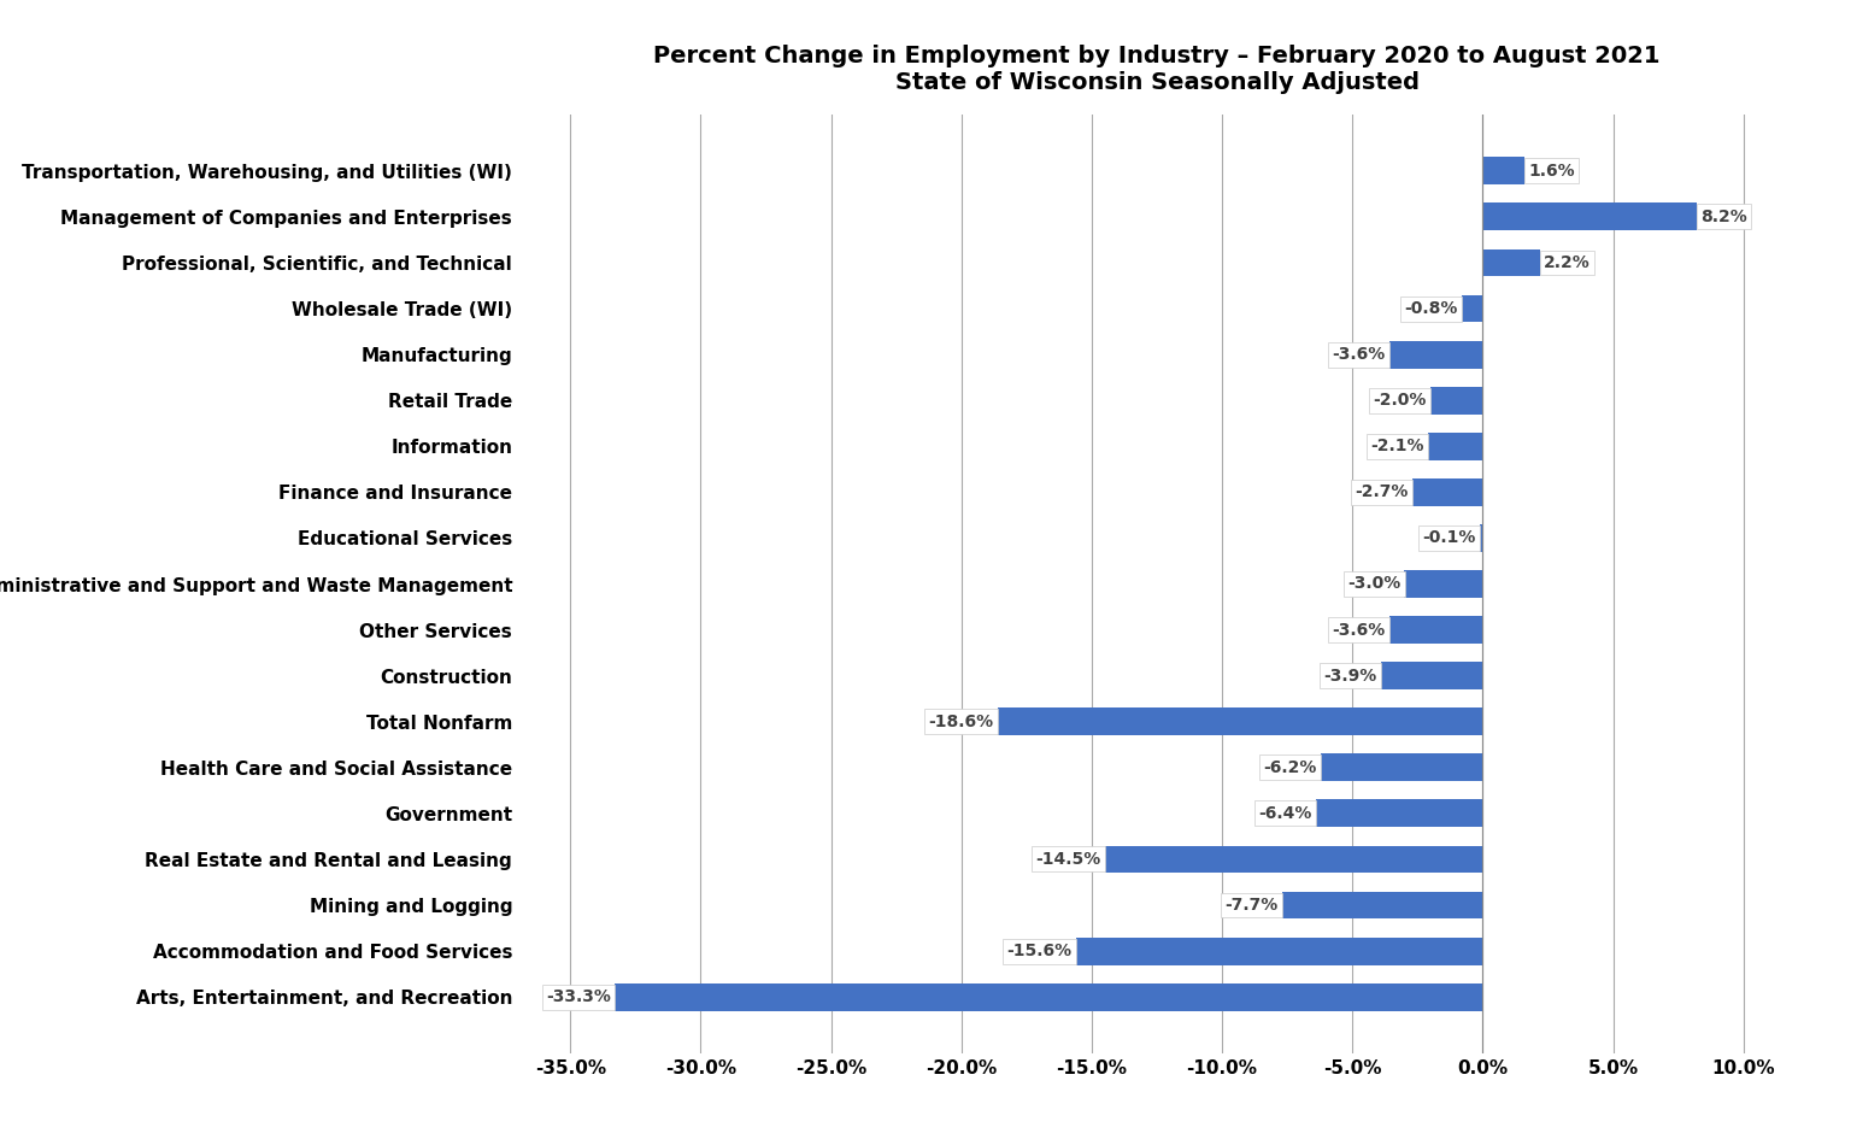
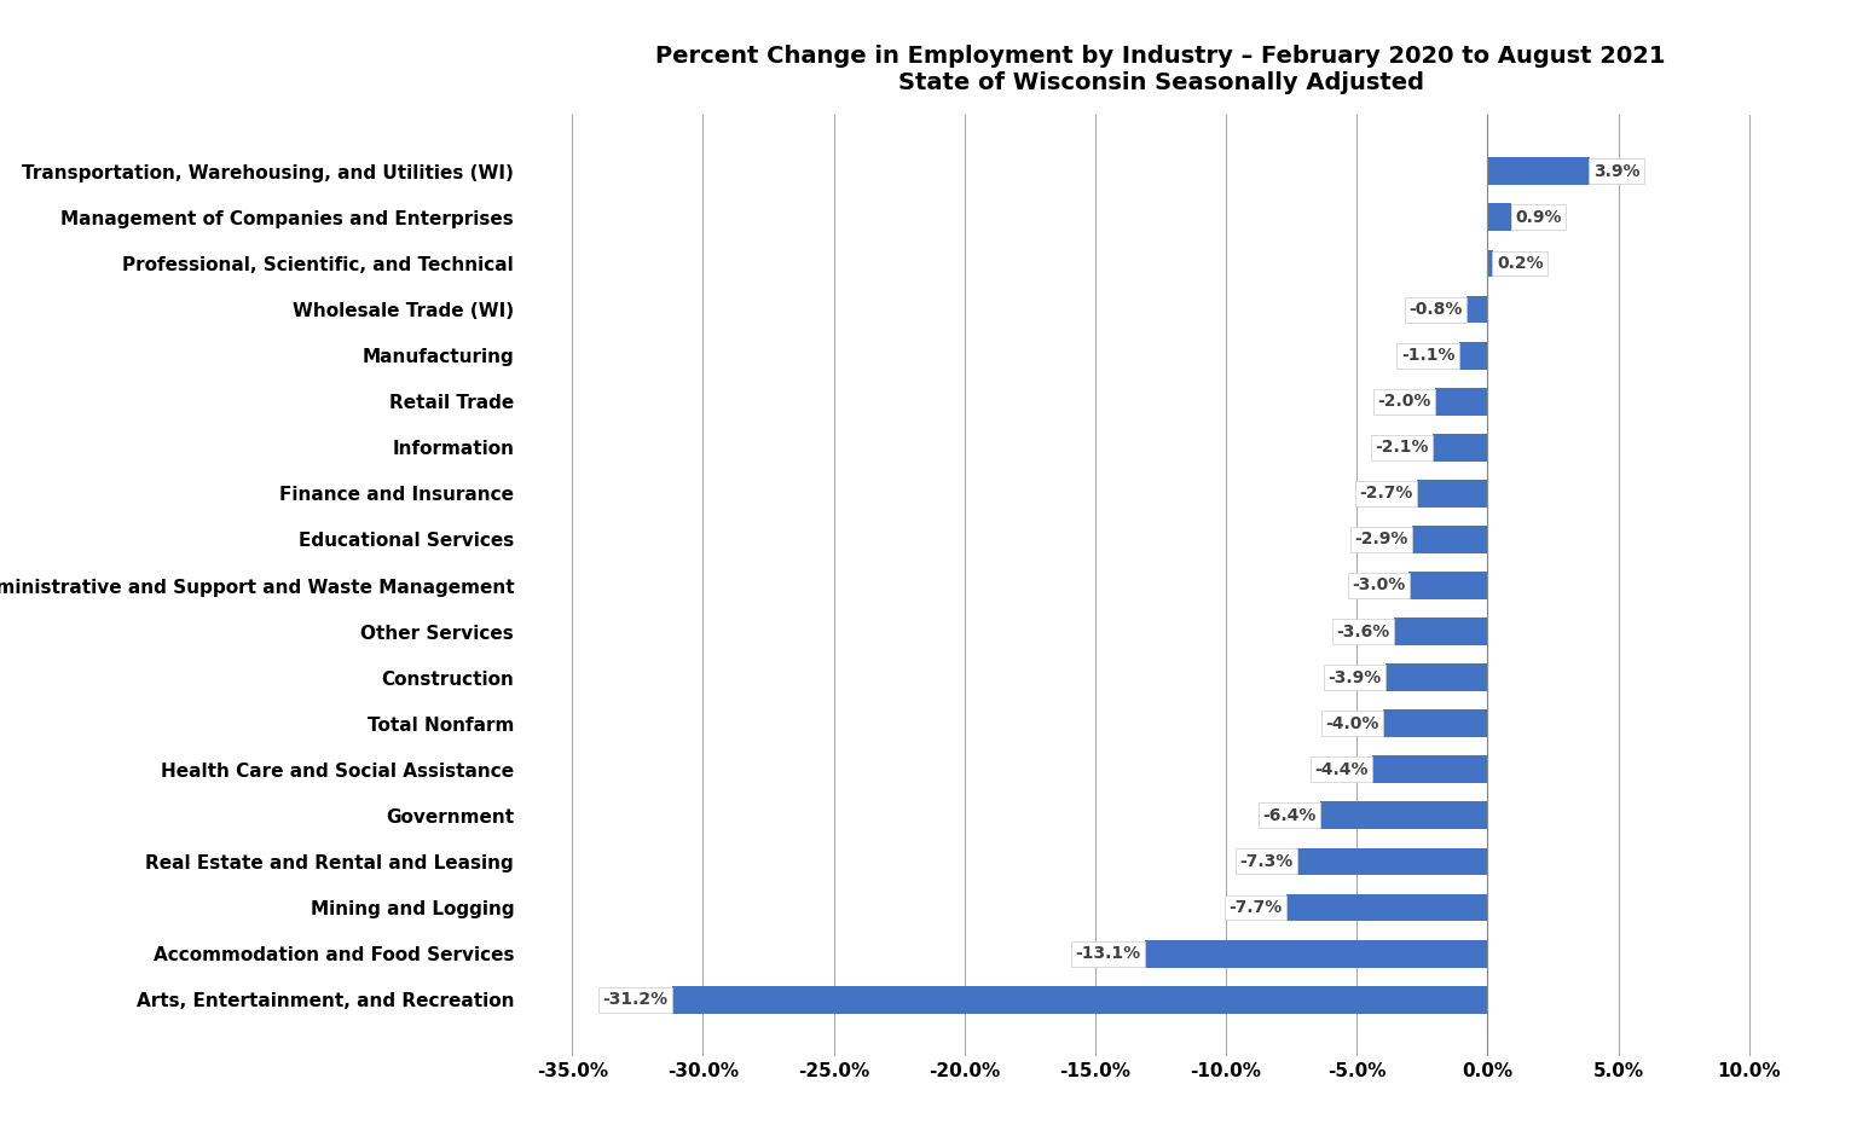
Transportation, Warehousing, and Utilities (WI): 1.6% -> 3.9%
Management of Companies and Enterprises: 8.2% -> 0.9%
Professional, Scientific, and Technical: 2.2% -> 0.2%
Manufacturing: -3.6% -> -1.1%
Educational Services: -0.1% -> -2.9%
Total Nonfarm: -18.6% -> -4.0%
Health Care and Social Assistance: -6.2% -> -4.4%
Real Estate and Rental and Leasing: -14.5% -> -7.3%
Accommodation and Food Services: -15.6% -> -13.1%
Arts, Entertainment, and Recreation: -33.3% -> -31.2%
